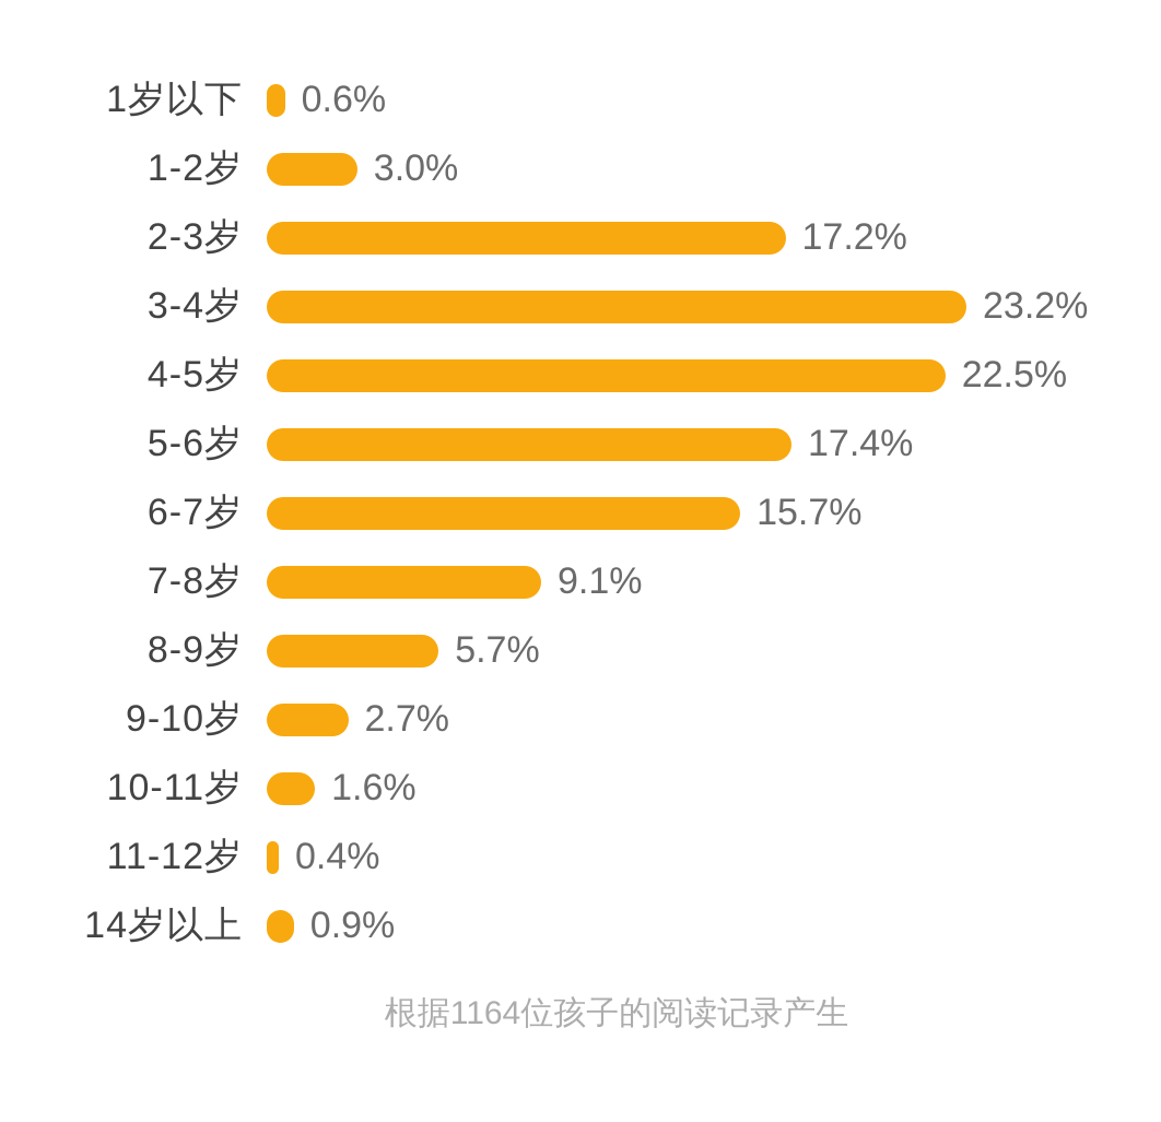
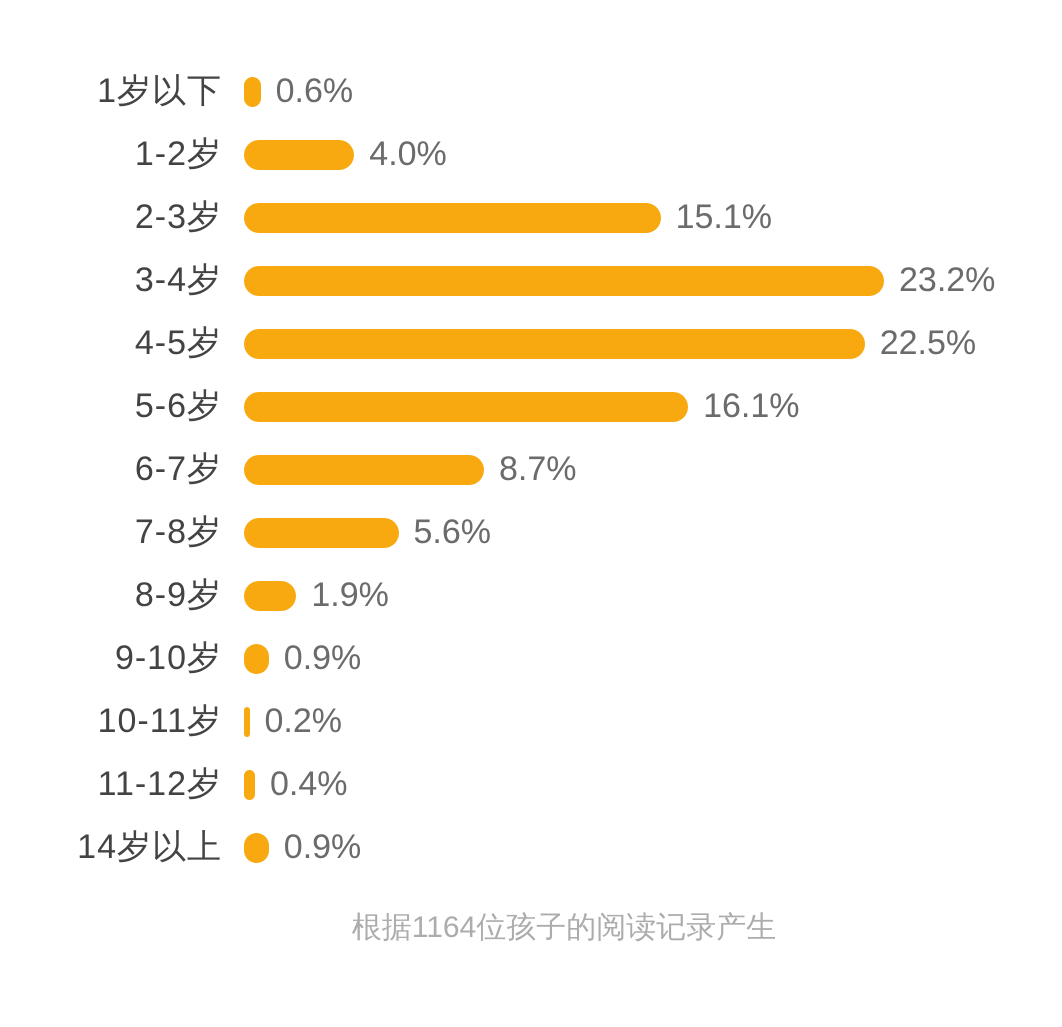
1-2岁: 3.0% -> 4.0%
2-3岁: 17.2% -> 15.1%
5-6岁: 17.4% -> 16.1%
6-7岁: 15.7% -> 8.7%
7-8岁: 9.1% -> 5.6%
8-9岁: 5.7% -> 1.9%
9-10岁: 2.7% -> 0.9%
10-11岁: 1.6% -> 0.2%
